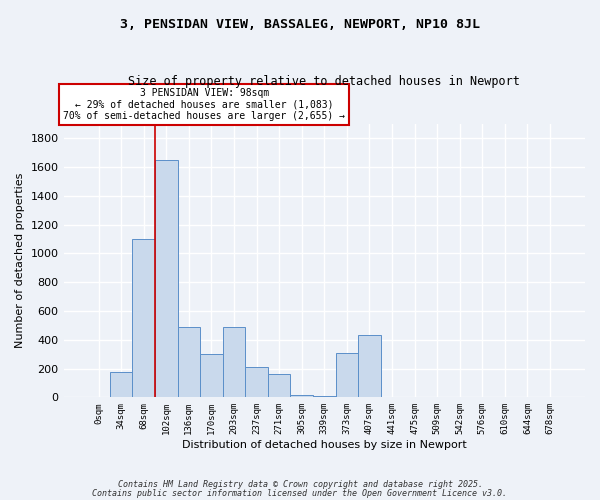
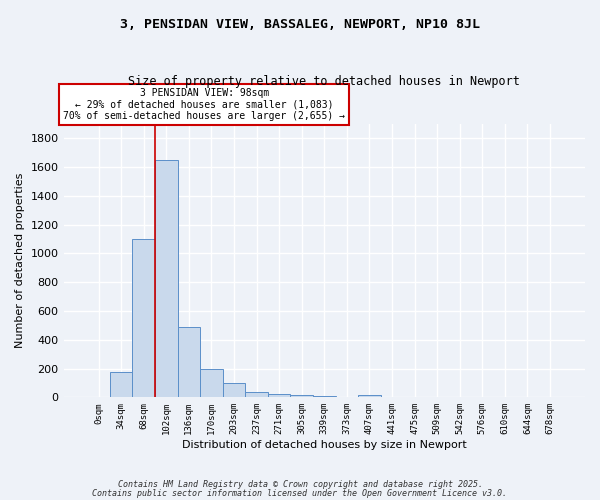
170sqm: 300 -> 200
203sqm: 490 -> 100
237sqm: 210 -> 40
271sqm: 160 -> 20
373sqm: 310 -> 0
407sqm: 430 -> 20
